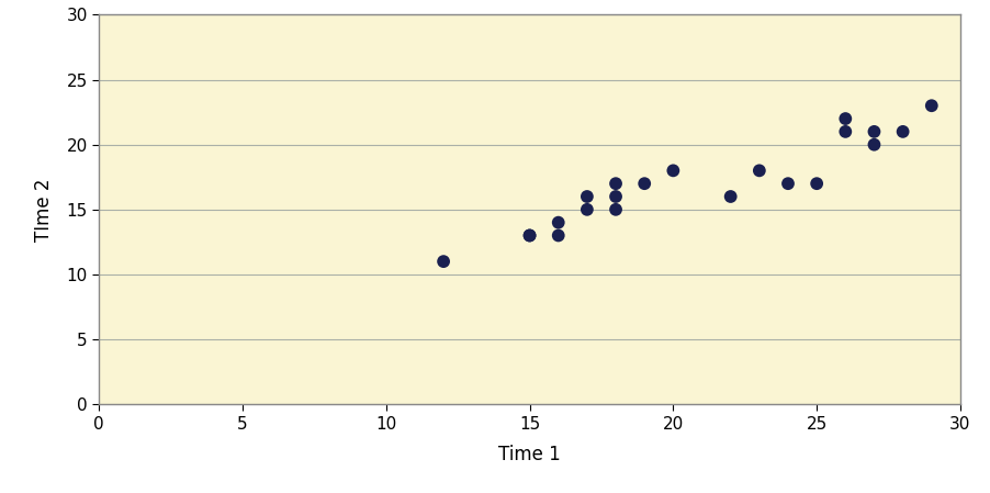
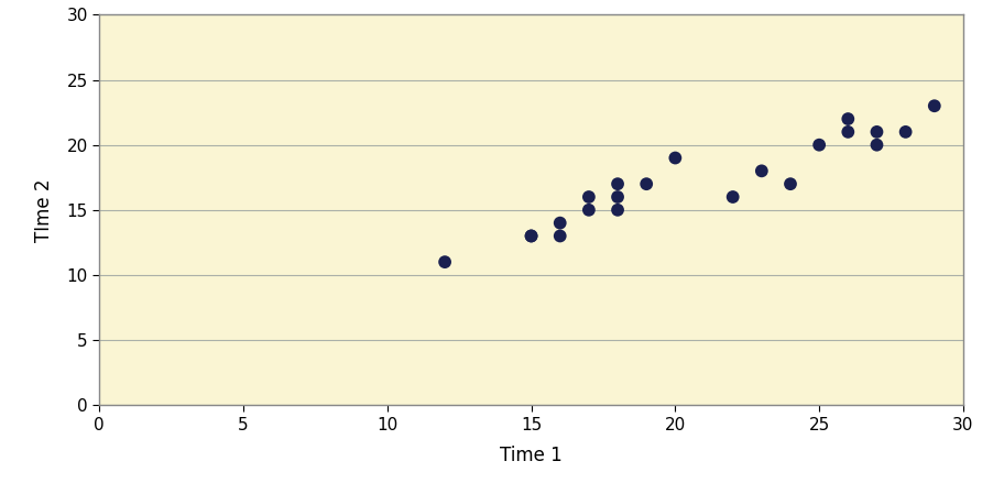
20: 18 -> 19
25: 17 -> 20
